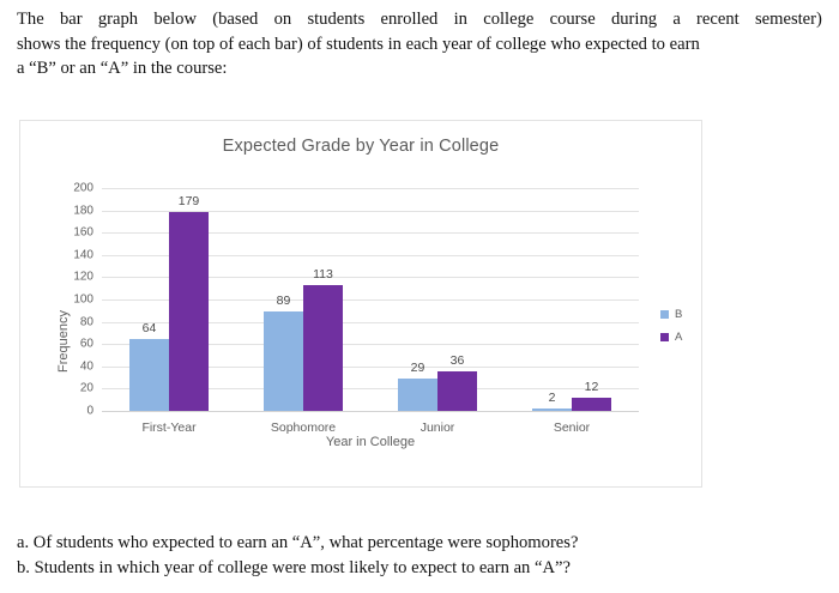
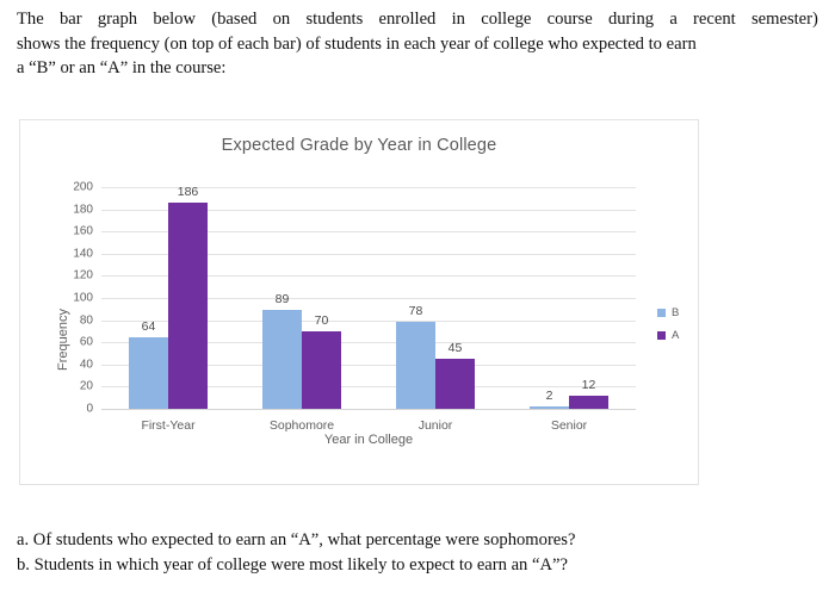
A/First-Year: 179 -> 186
A/Sophomore: 113 -> 70
B/Junior: 29 -> 78
A/Junior: 36 -> 45
